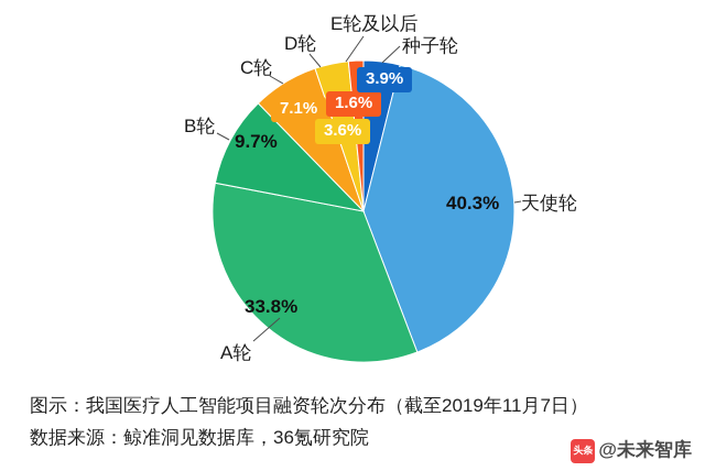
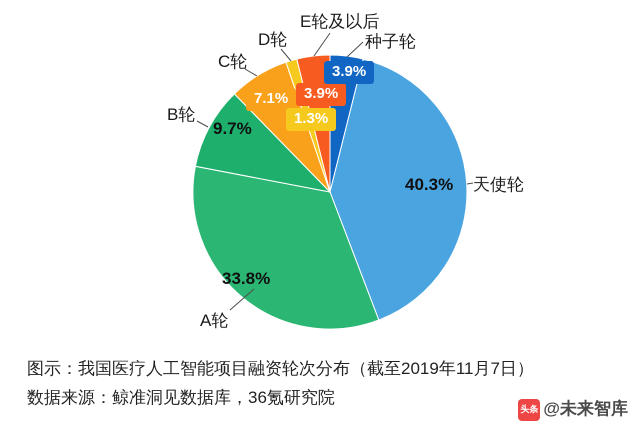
D轮: 3.6% -> 1.3%
E轮及以后: 1.6% -> 3.9%
